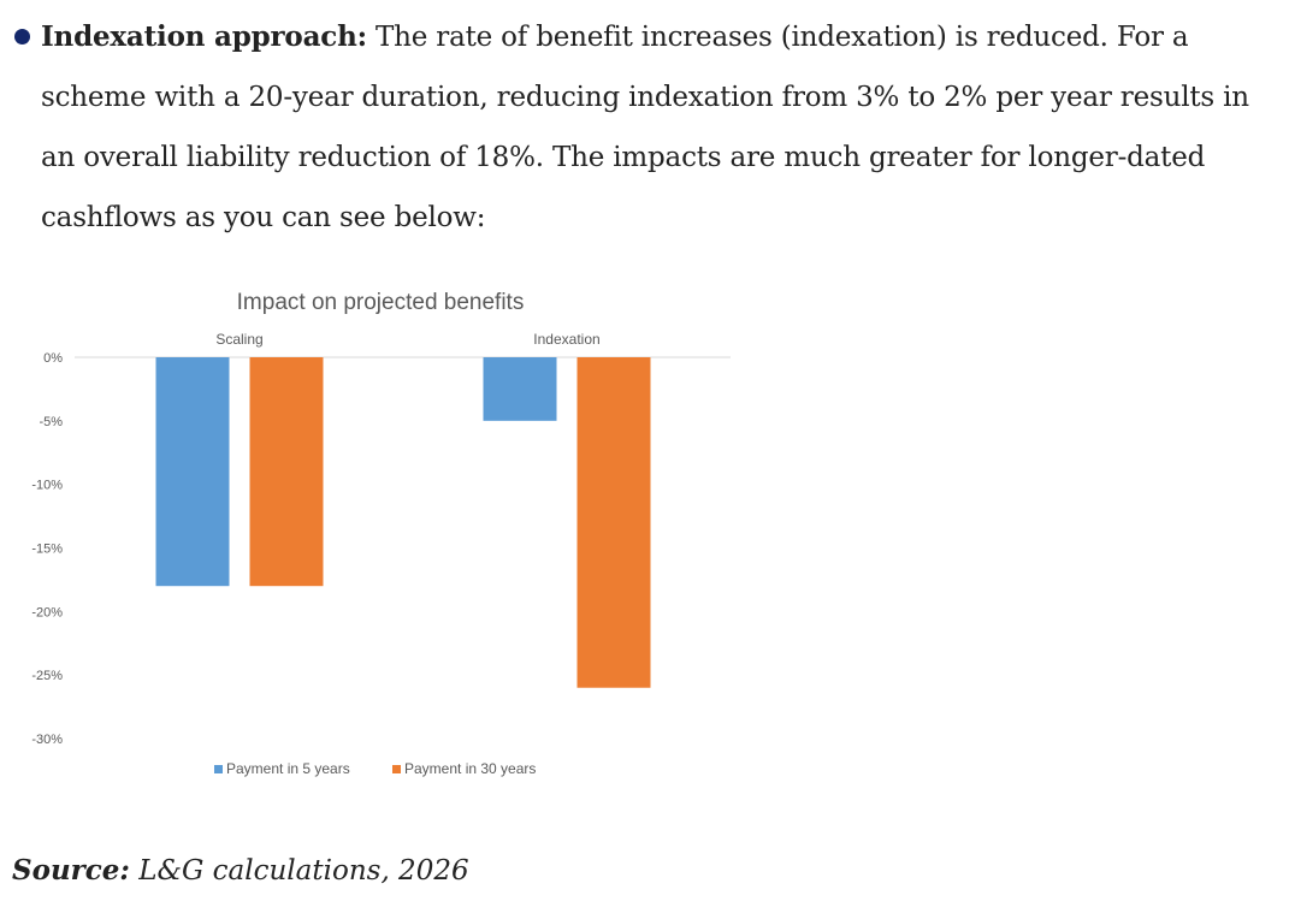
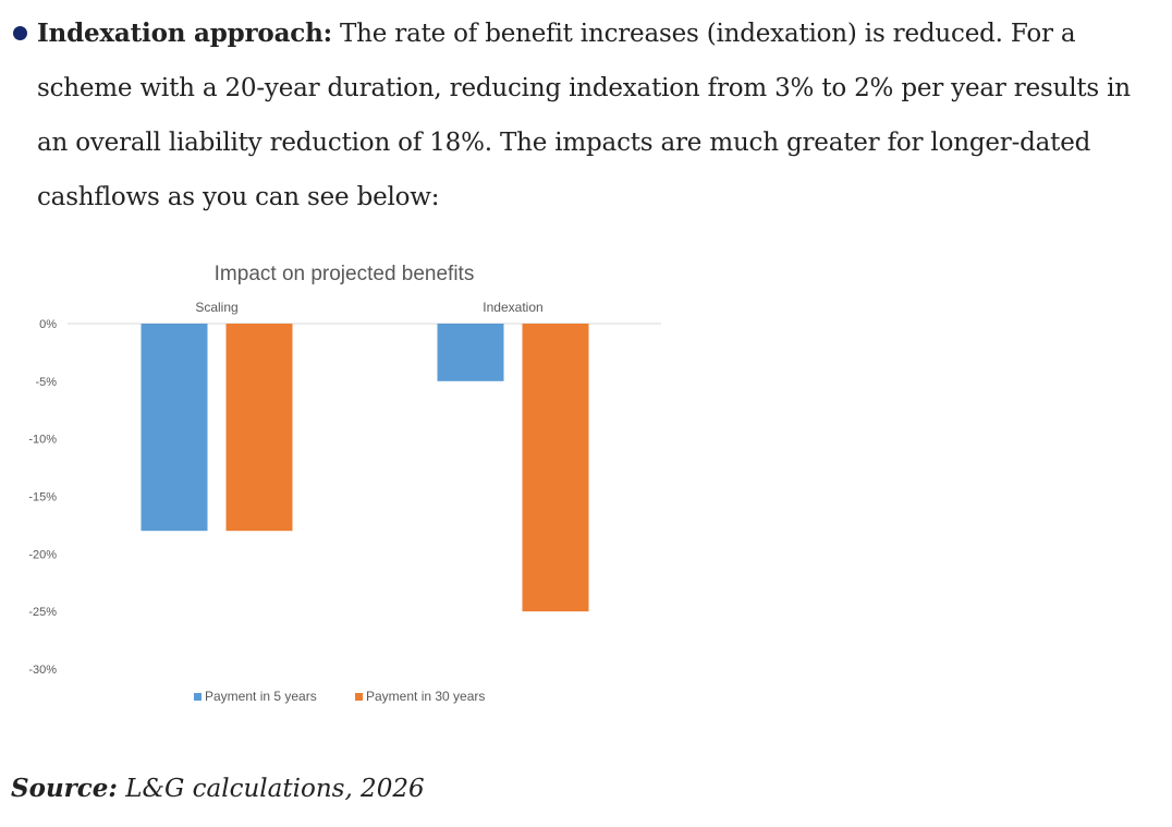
Payment in 30 years/Indexation: -26% -> -25%
